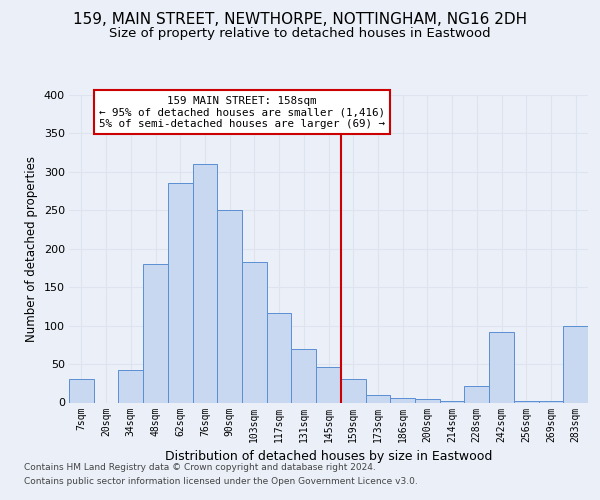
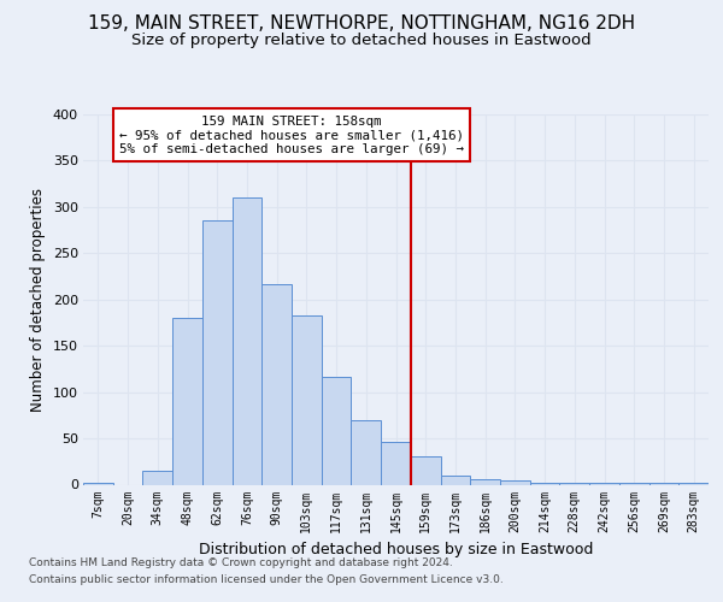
7sqm: 30 -> 2
34sqm: 42 -> 15
90sqm: 250 -> 217
228sqm: 22 -> 2
242sqm: 92 -> 2
283sqm: 100 -> 2
